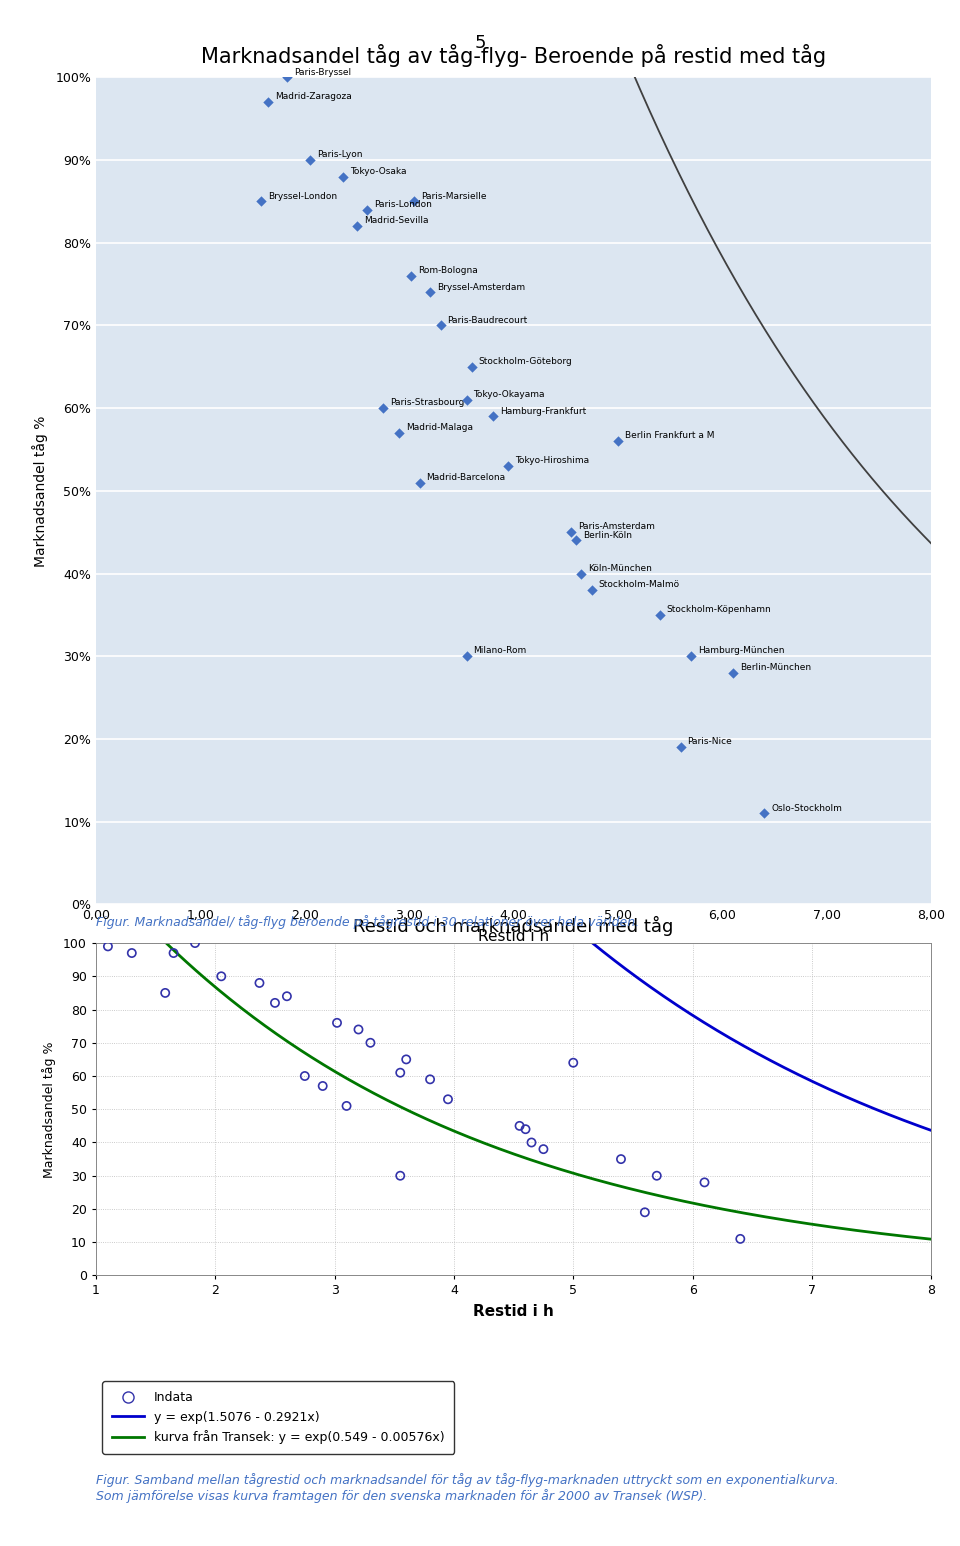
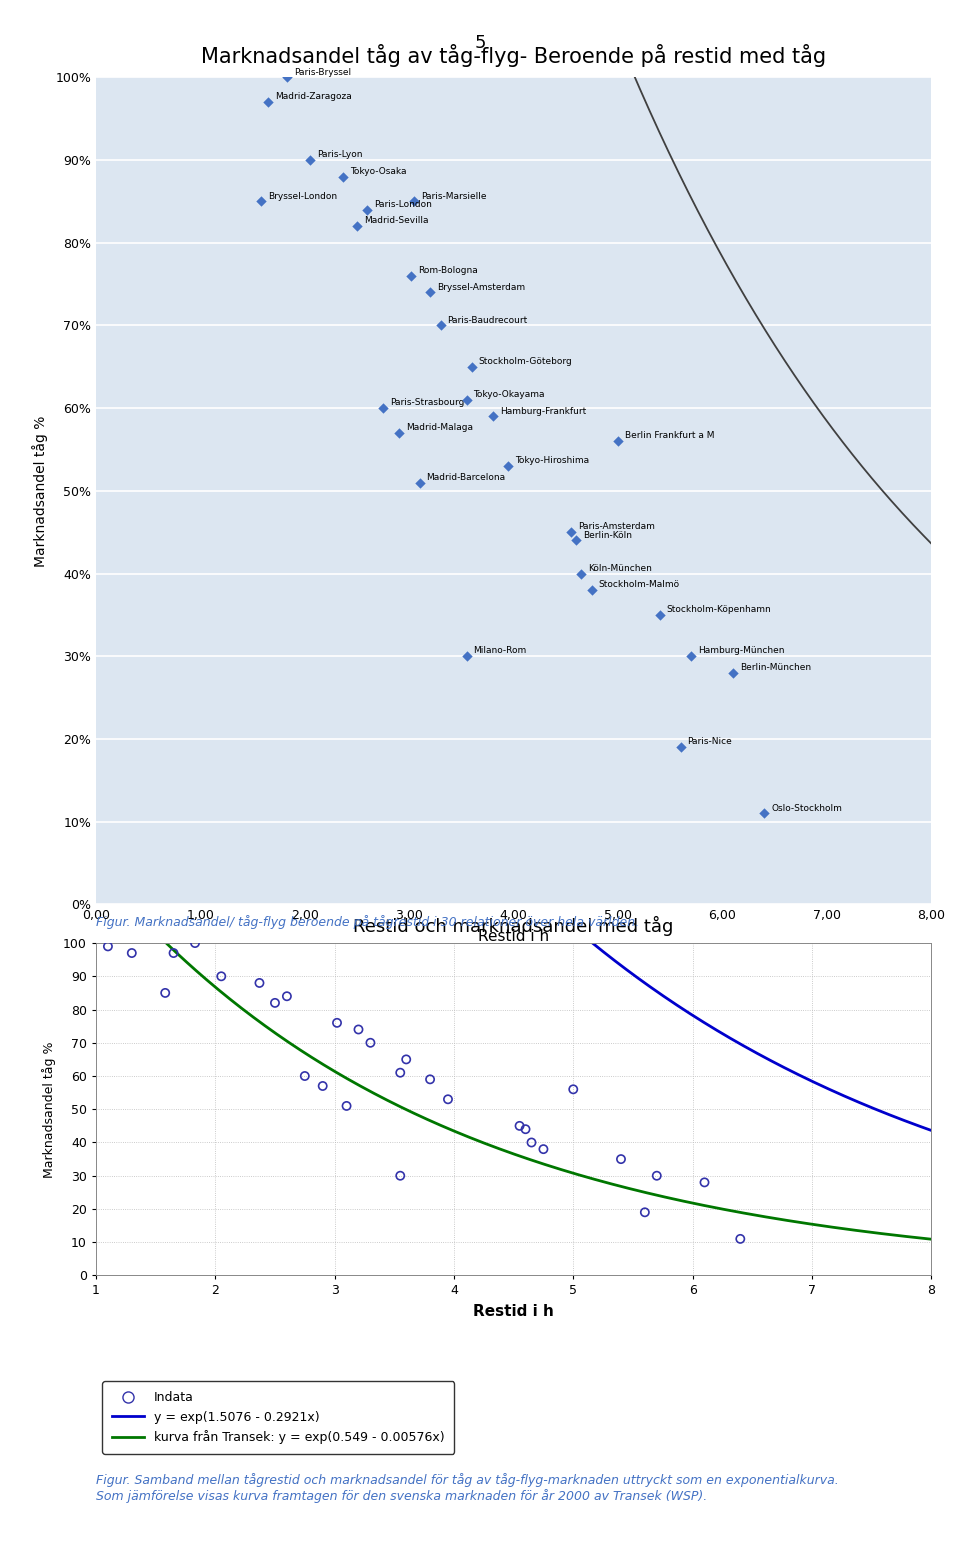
Indata/5: 64 -> 56
